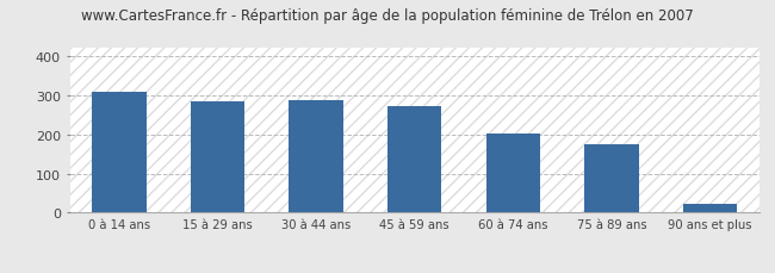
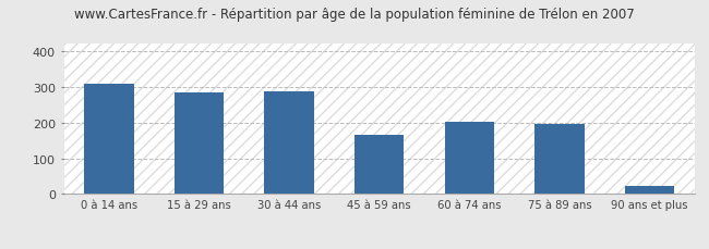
45 à 59 ans: 273 -> 165
75 à 89 ans: 174 -> 195
